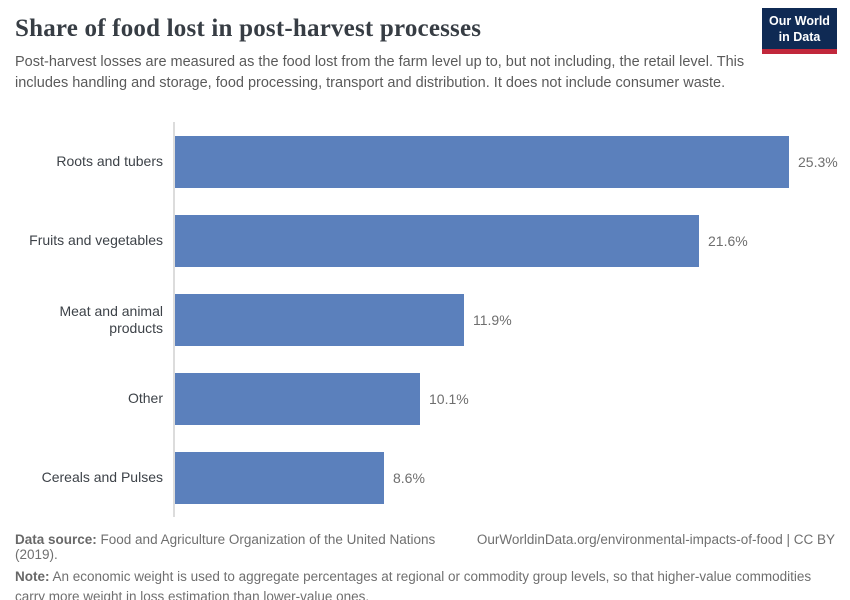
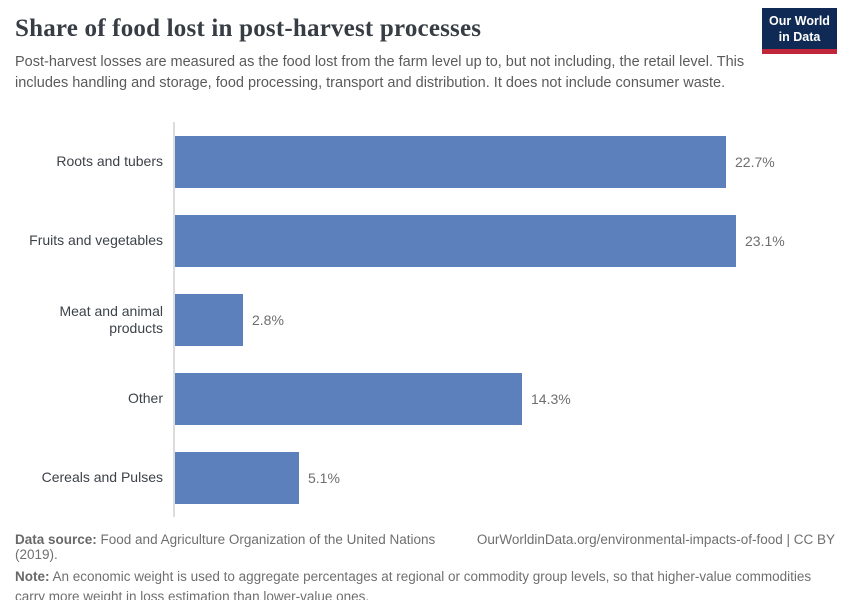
Roots and tubers: 25.3% -> 22.7%
Fruits and vegetables: 21.6% -> 23.1%
Meat and animal products: 11.9% -> 2.8%
Other: 10.1% -> 14.3%
Cereals and Pulses: 8.6% -> 5.1%
